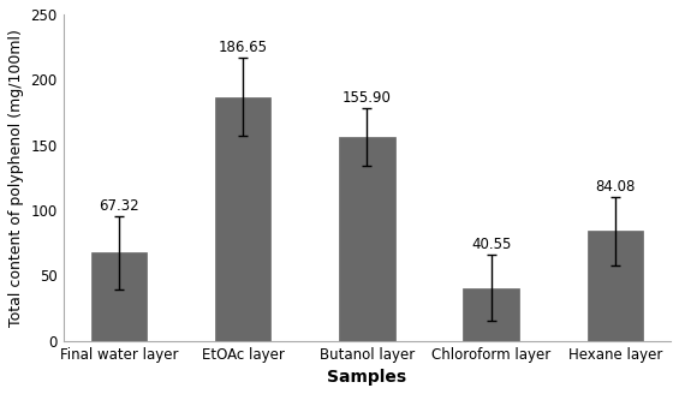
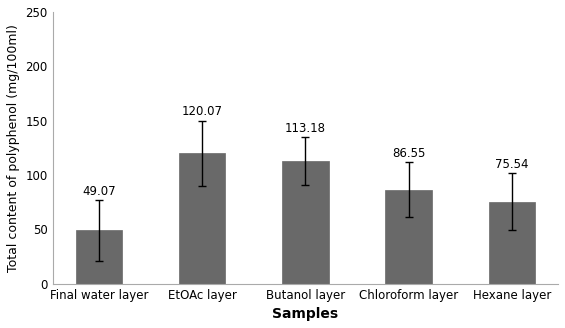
Final water layer: 67.32 -> 49.07
EtOAc layer: 186.65 -> 120.07
Butanol layer: 155.90 -> 113.18
Chloroform layer: 40.55 -> 86.55
Hexane layer: 84.08 -> 75.54
